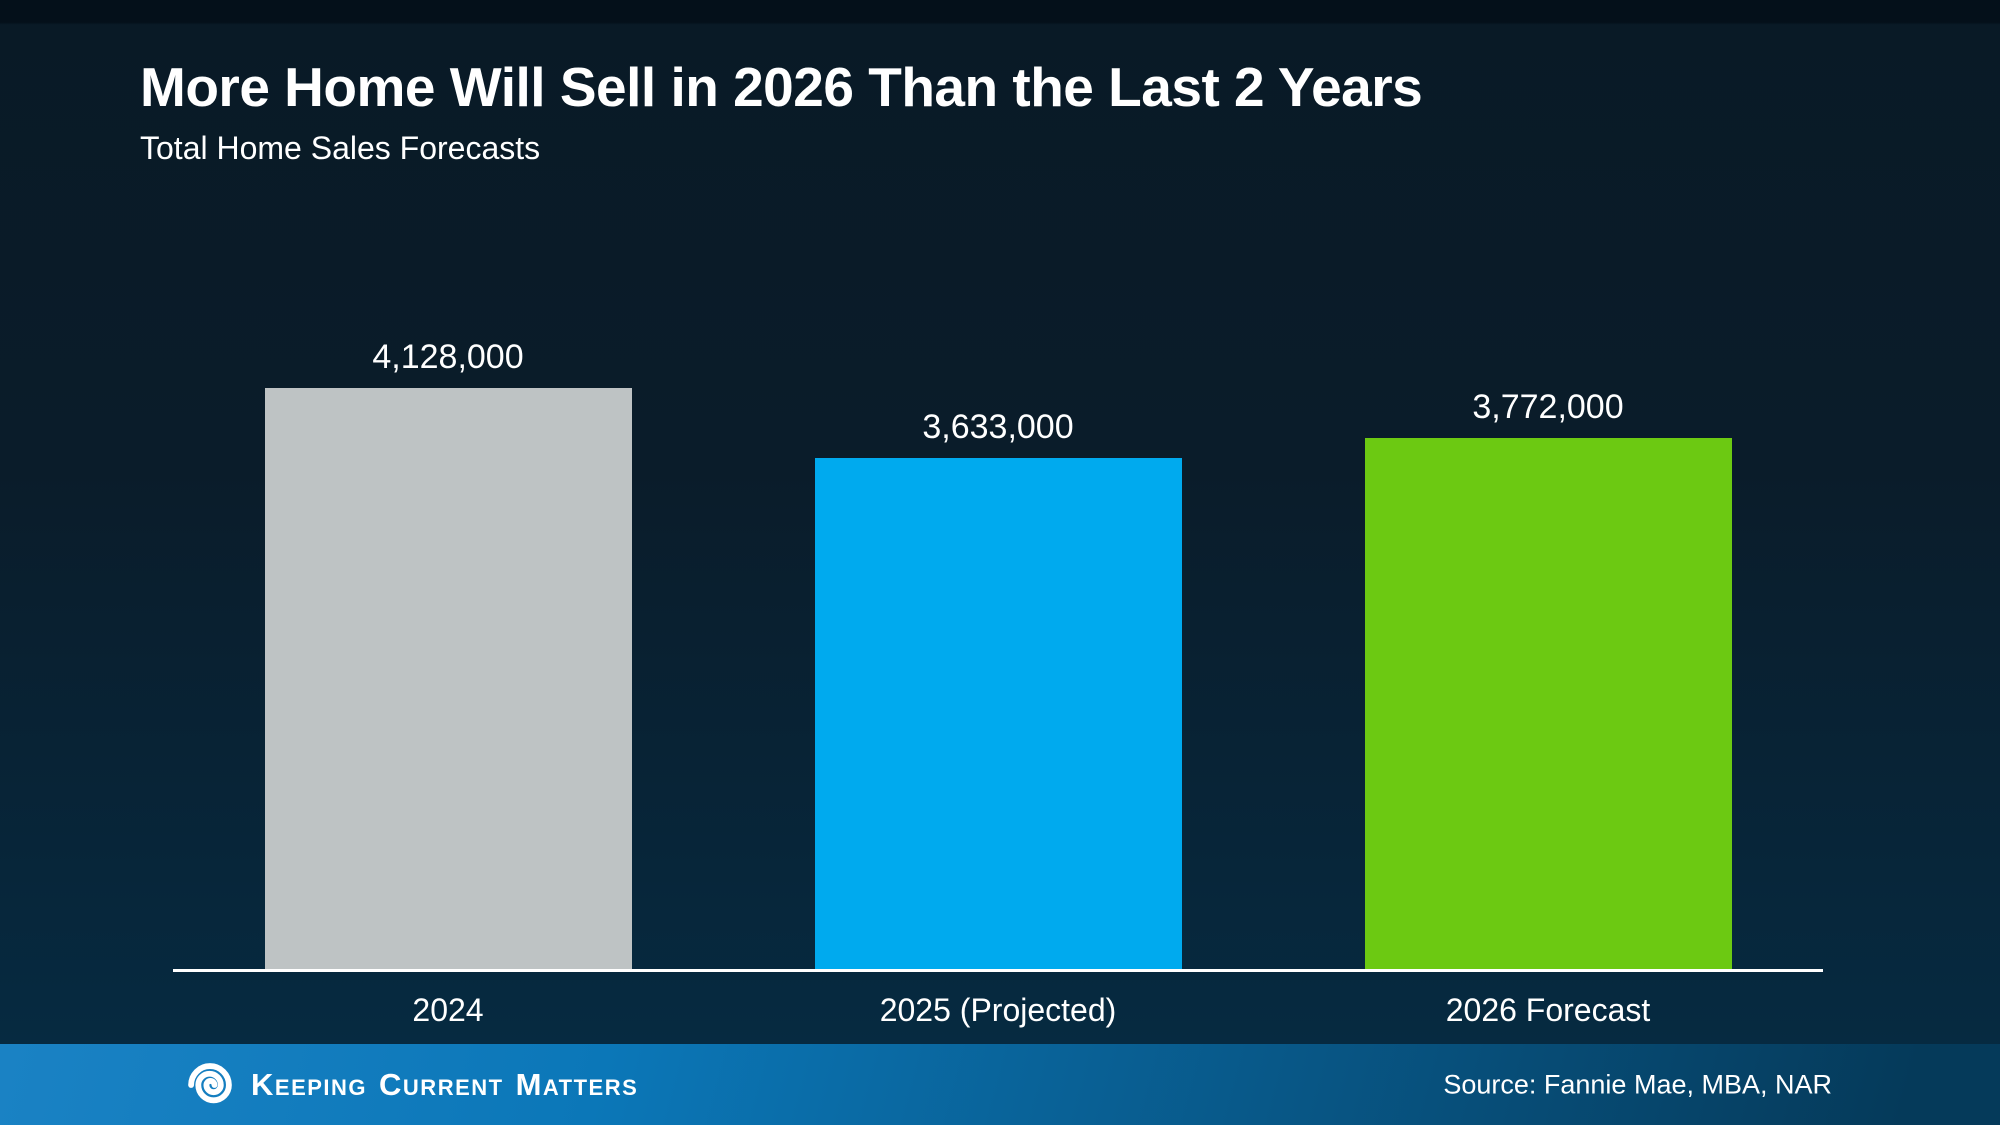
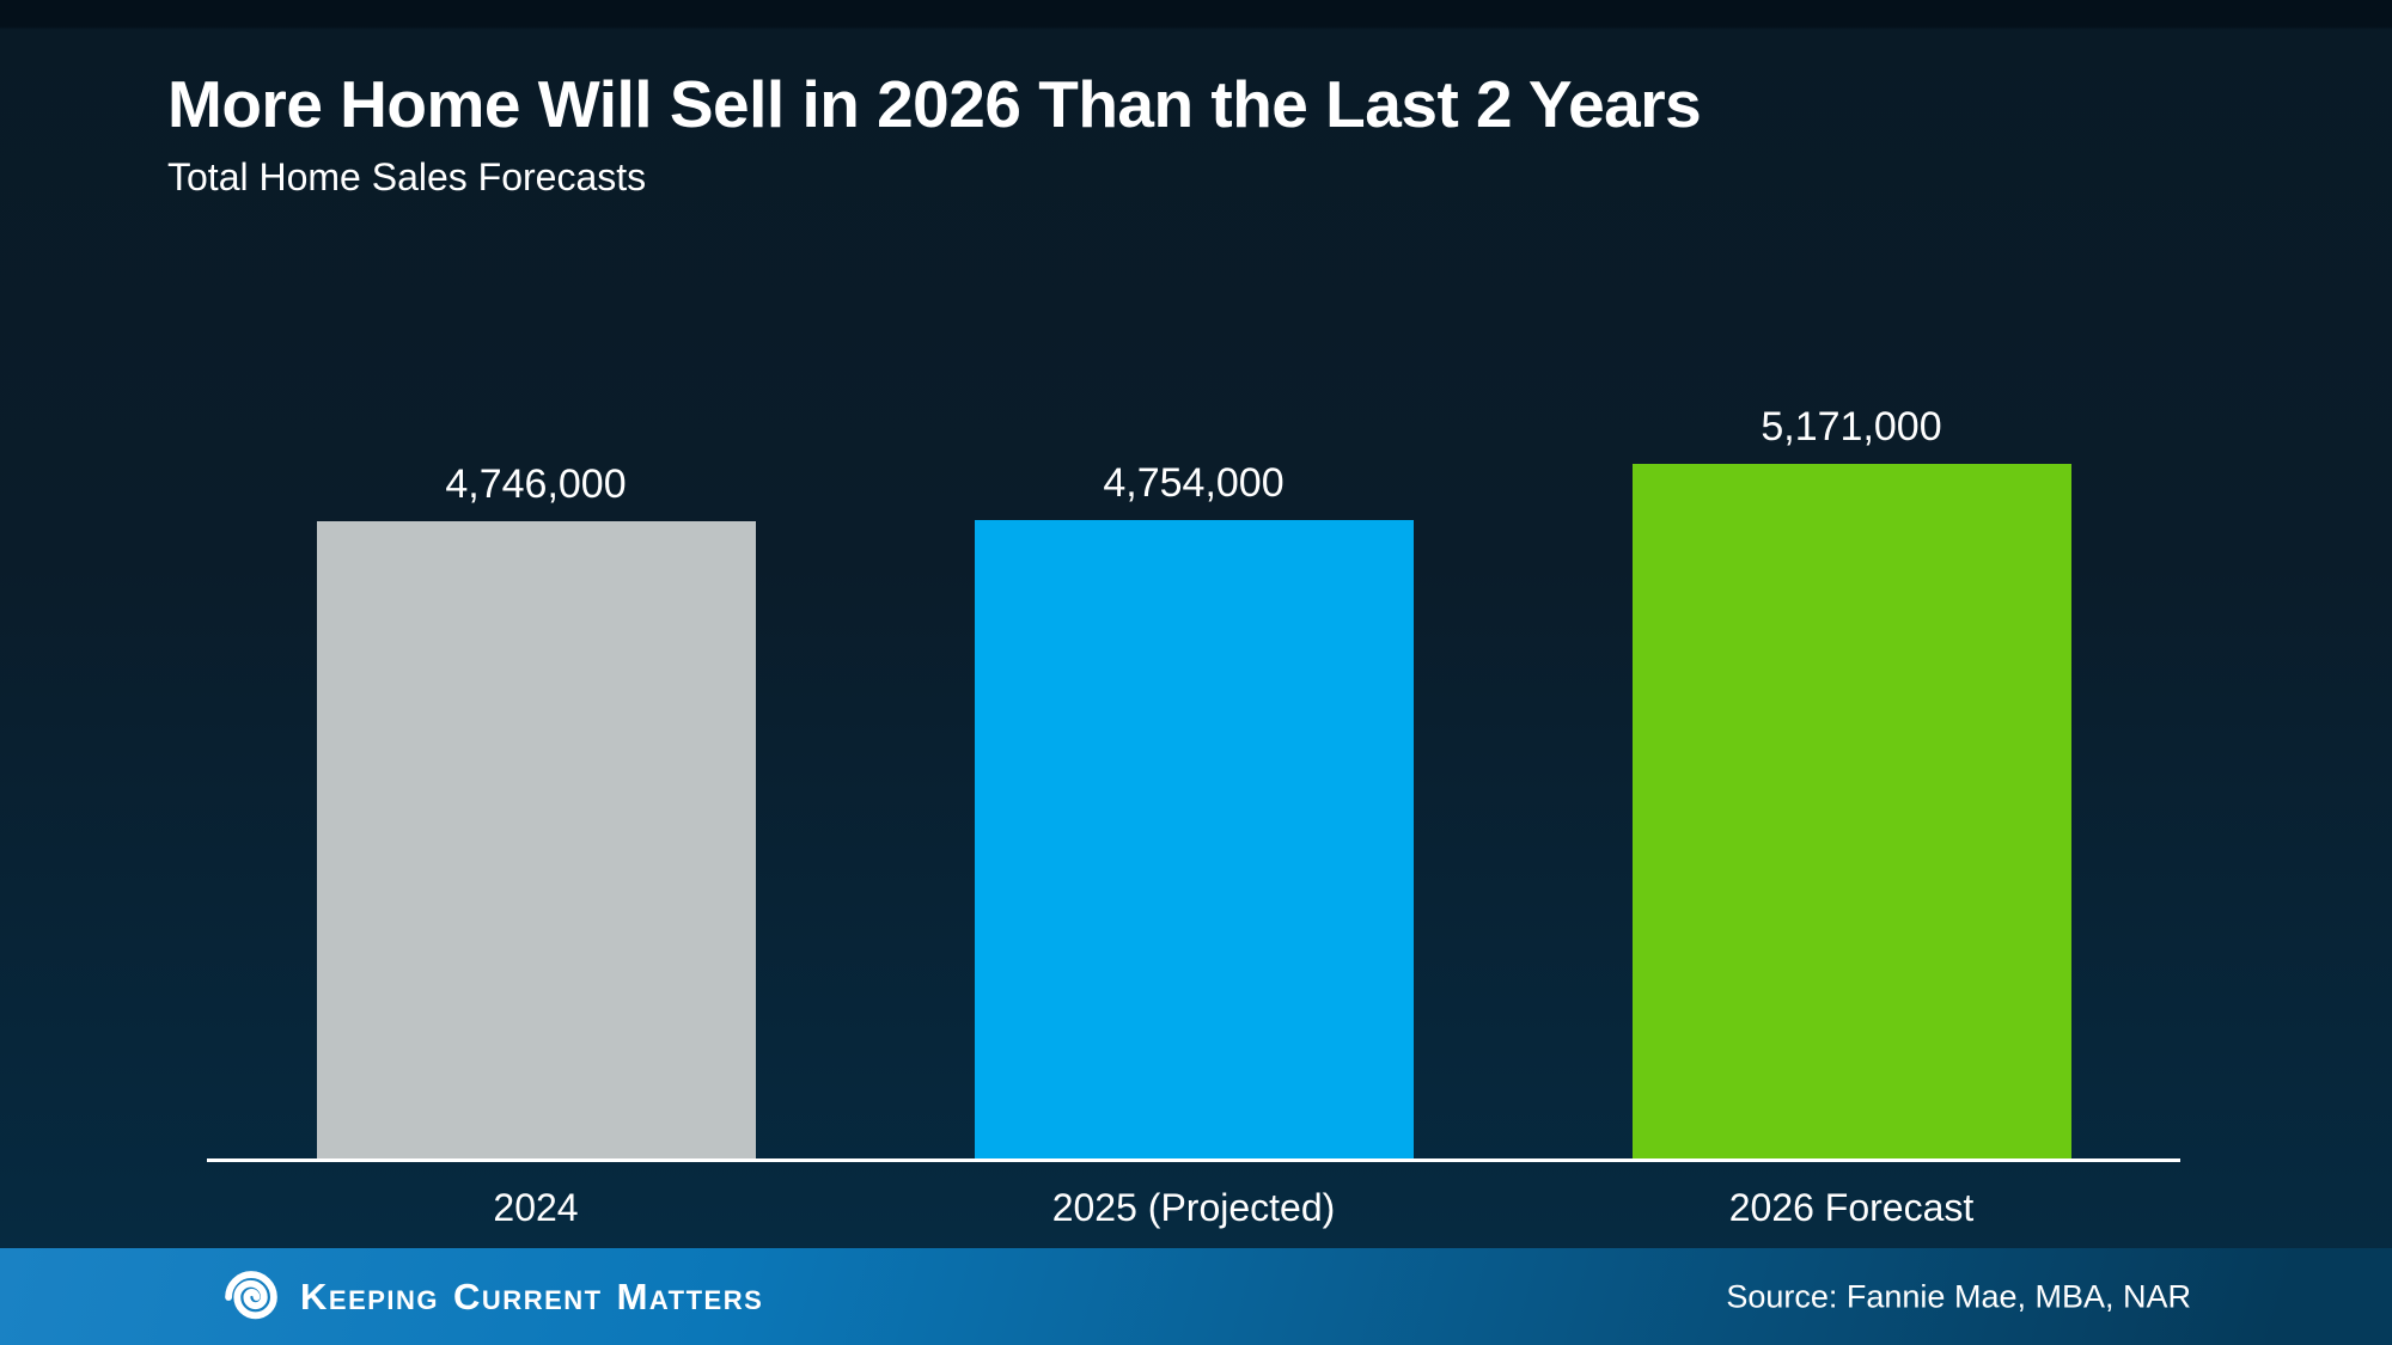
2024: 4,128,000 -> 4,746,000
2025 (Projected): 3,633,000 -> 4,754,000
2026 Forecast: 3,772,000 -> 5,171,000
